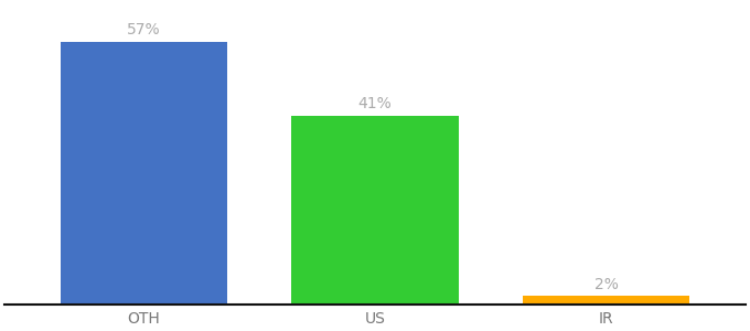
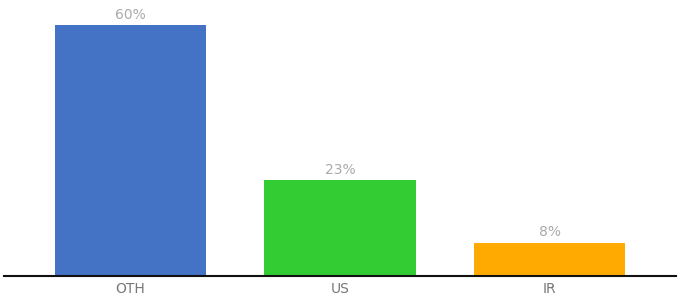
OTH: 57% -> 60%
US: 41% -> 23%
IR: 2% -> 8%
